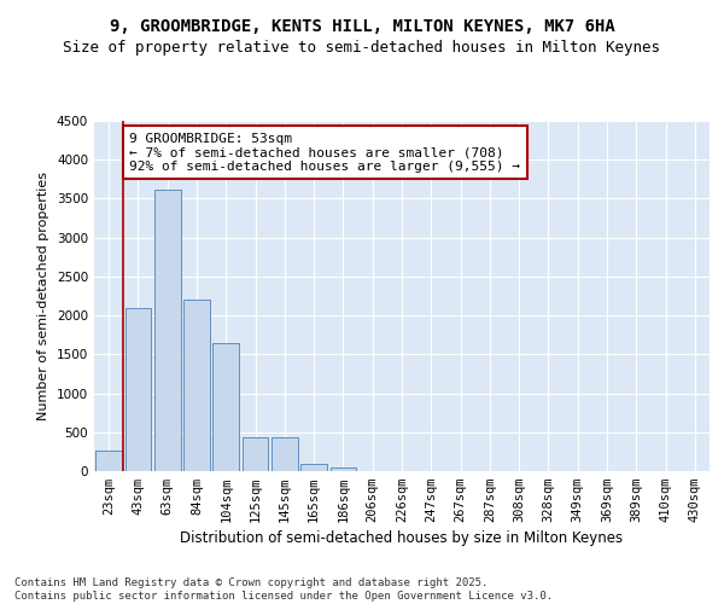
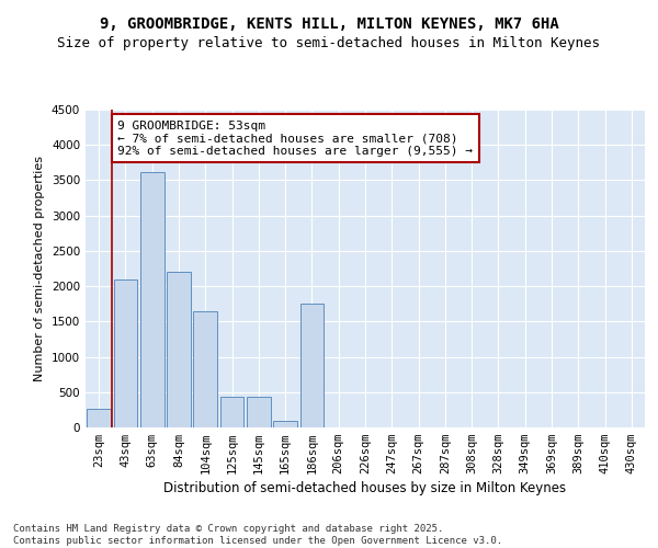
186sqm: 50 -> 1760
